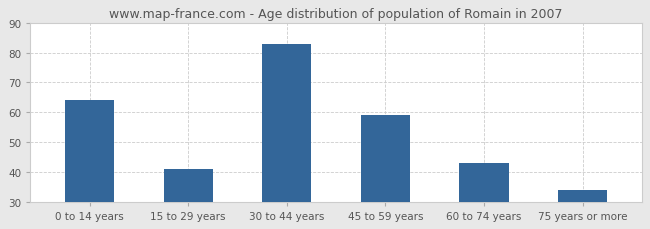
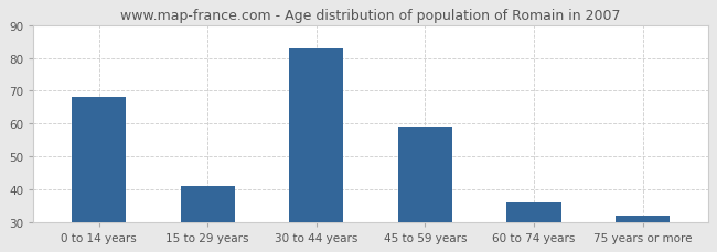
0 to 14 years: 64 -> 68
60 to 74 years: 43 -> 36
75 years or more: 34 -> 32
